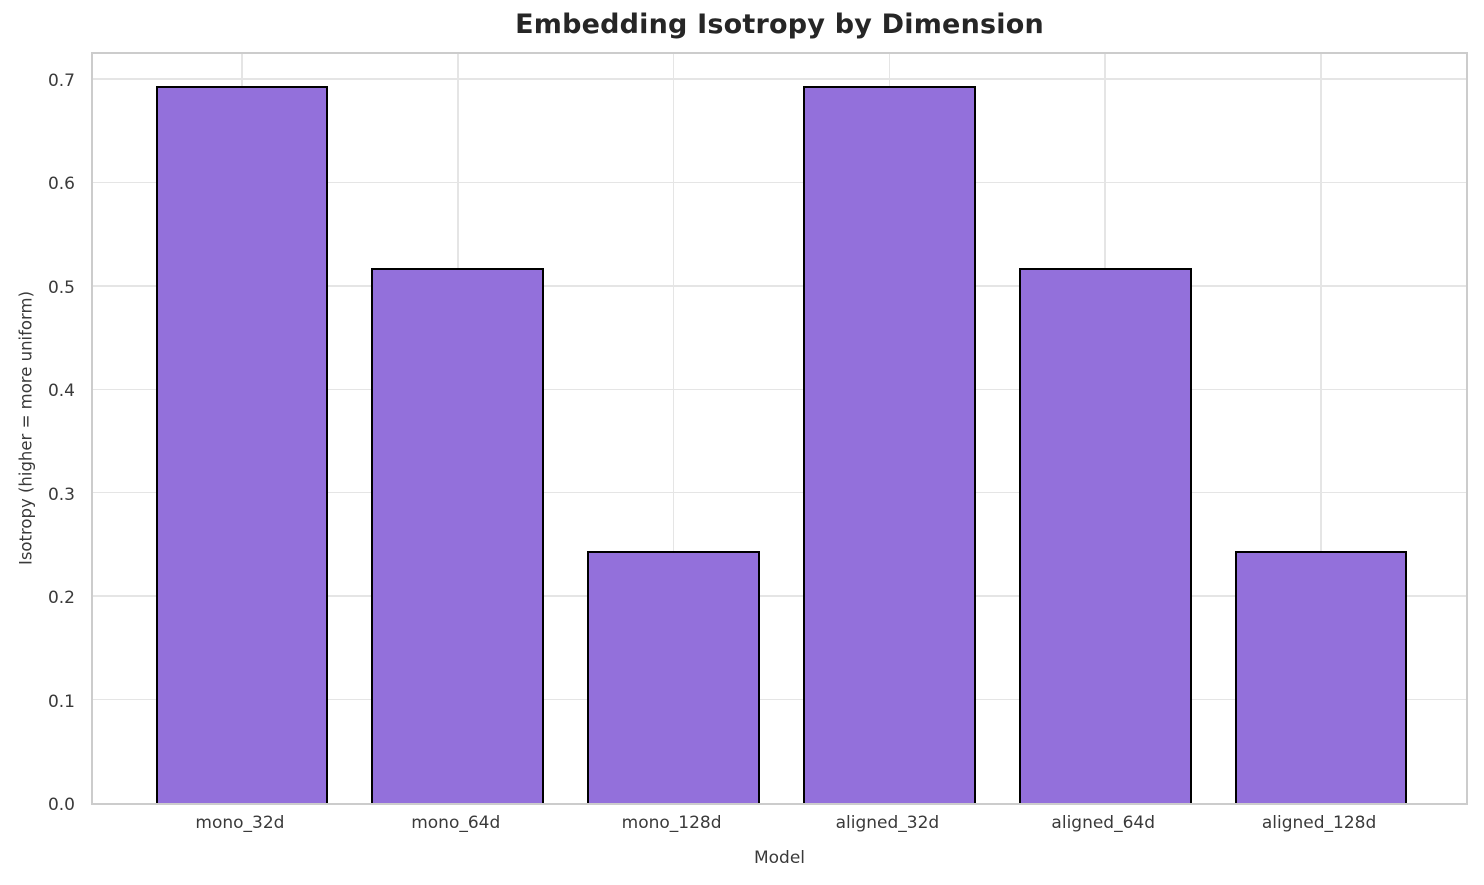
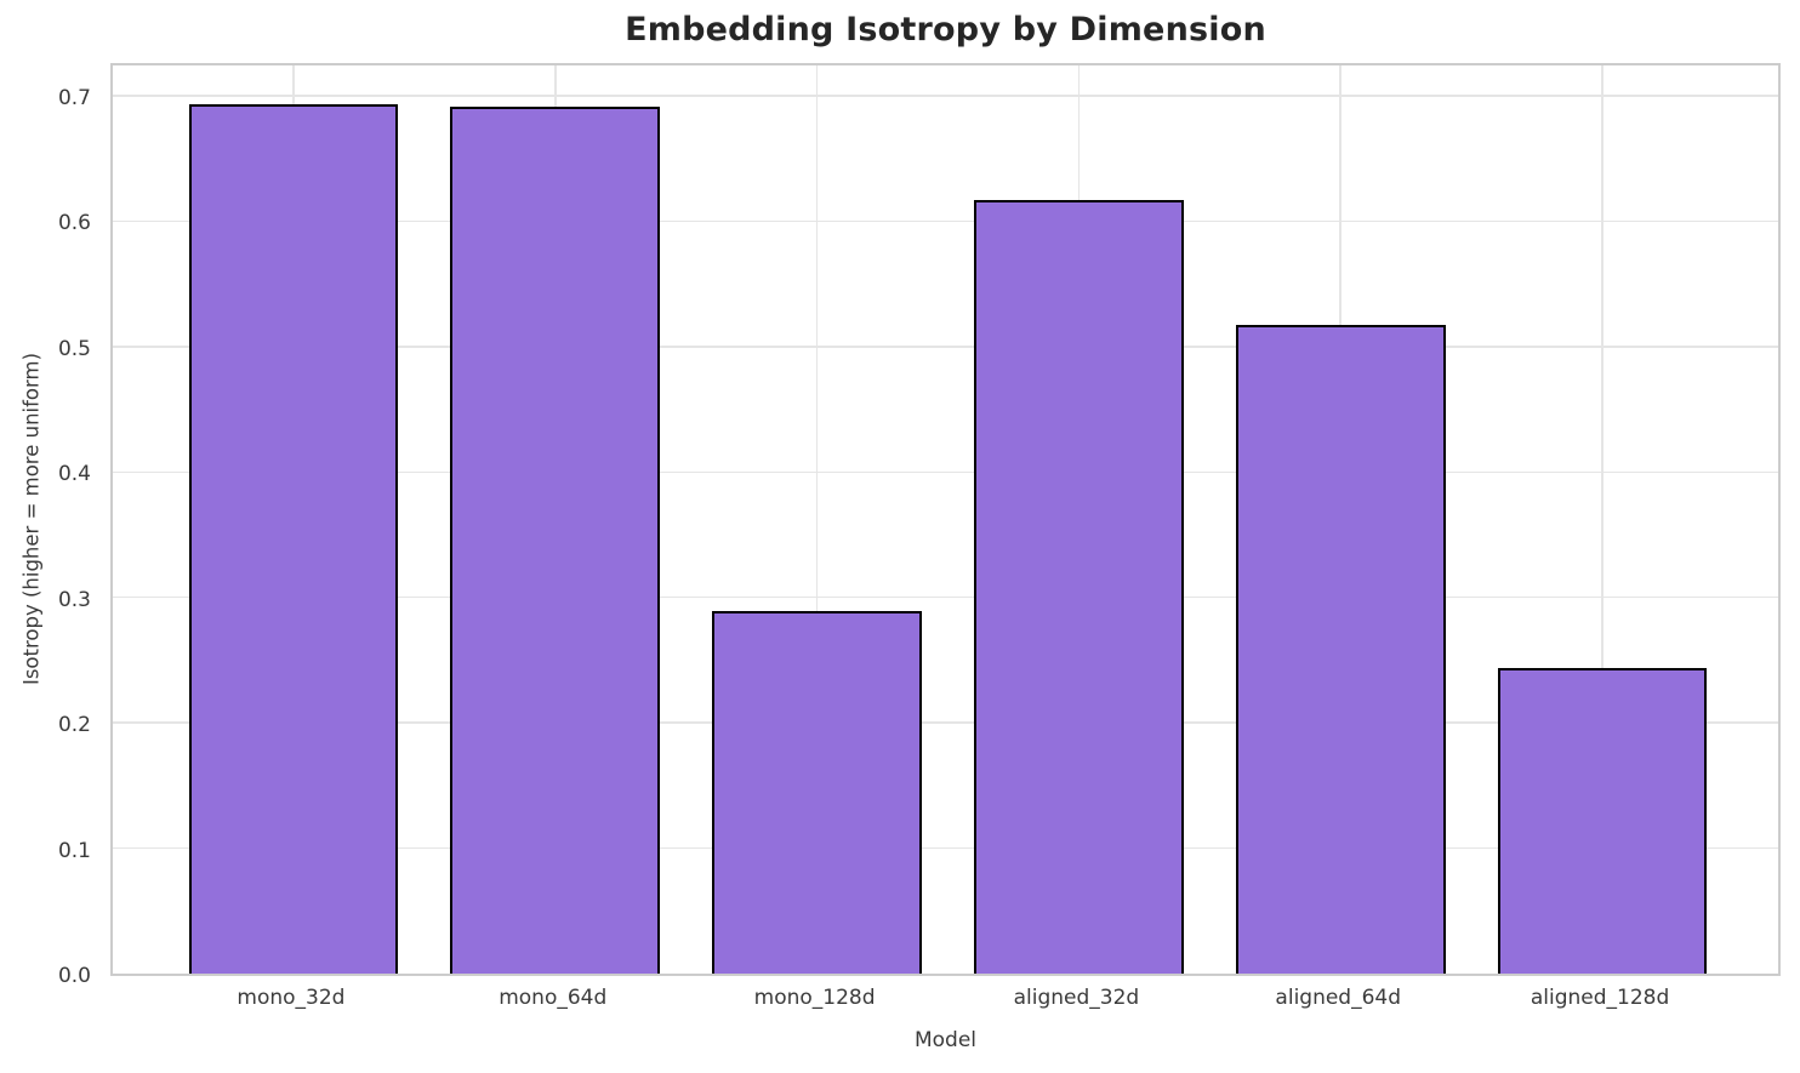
mono_64d: 0.517 -> 0.691
mono_128d: 0.244 -> 0.289
aligned_32d: 0.693 -> 0.617
